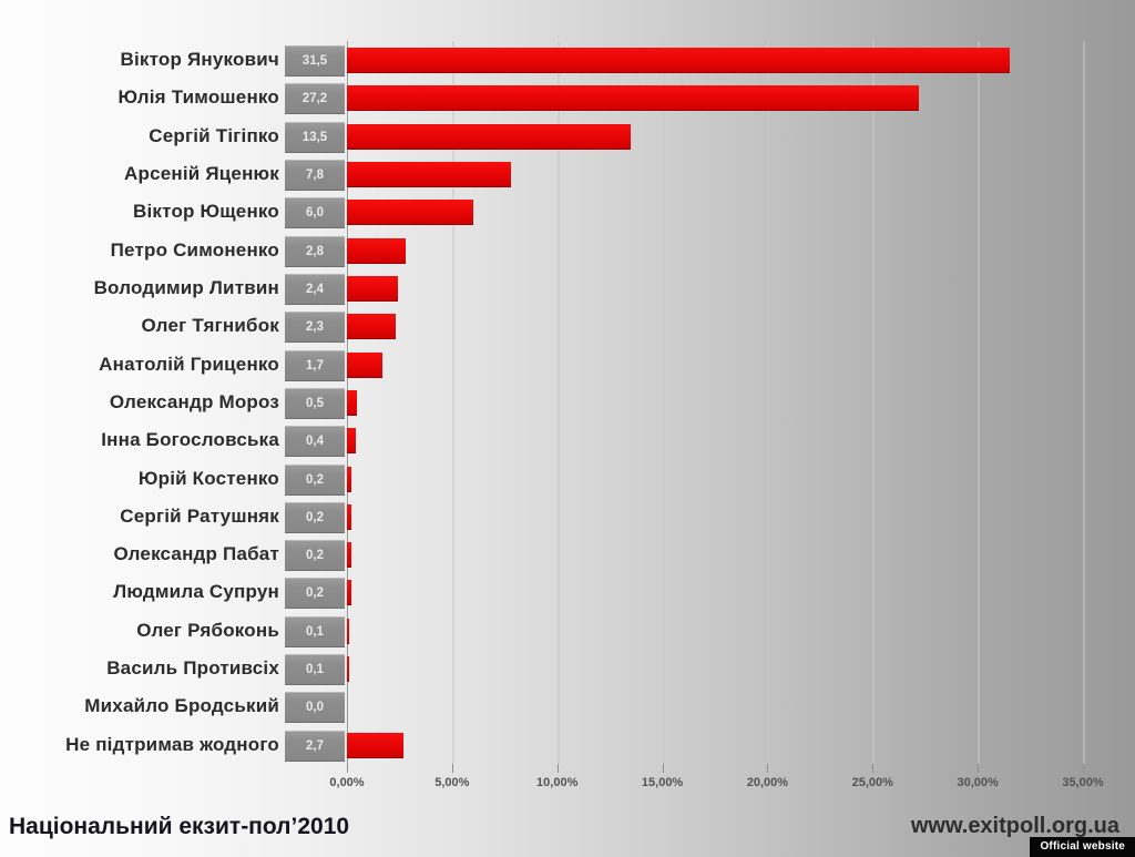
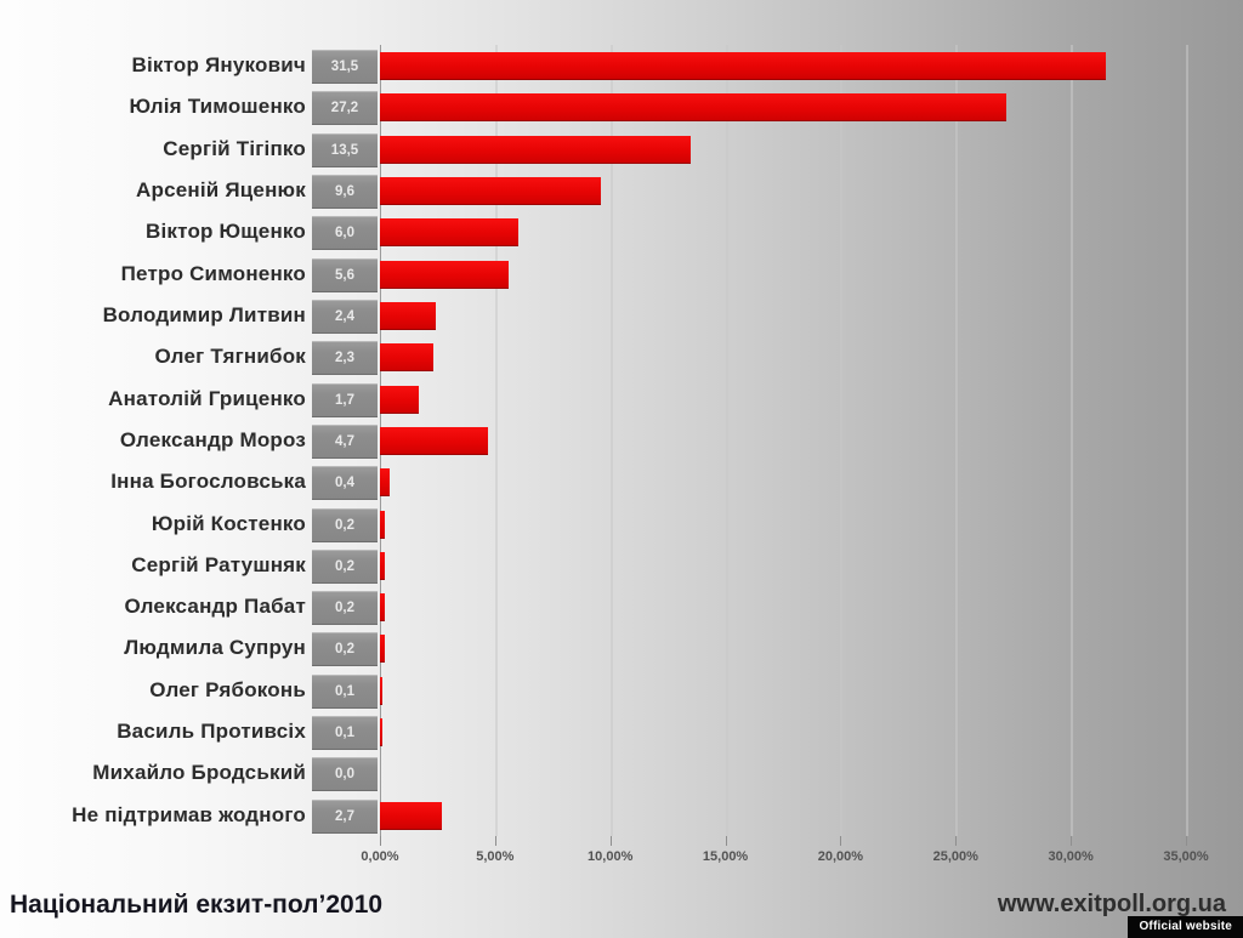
Арсеній Яценюк: 7,8 -> 9,6
Петро Симоненко: 2,8 -> 5,6
Олександр Мороз: 0,5 -> 4,7
